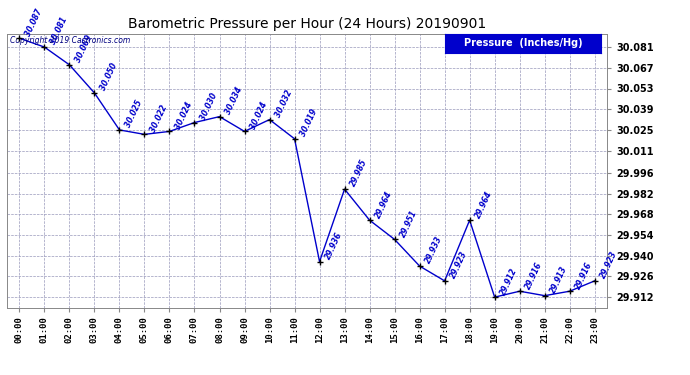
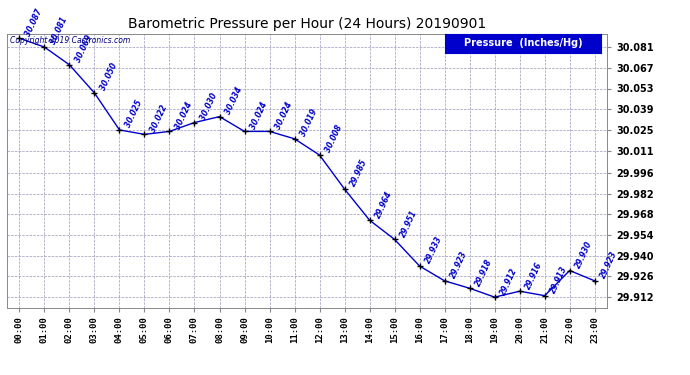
10:00: 30.032 -> 30.024
12:00: 29.936 -> 30.008
18:00: 29.964 -> 29.918
22:00: 29.916 -> 29.930
